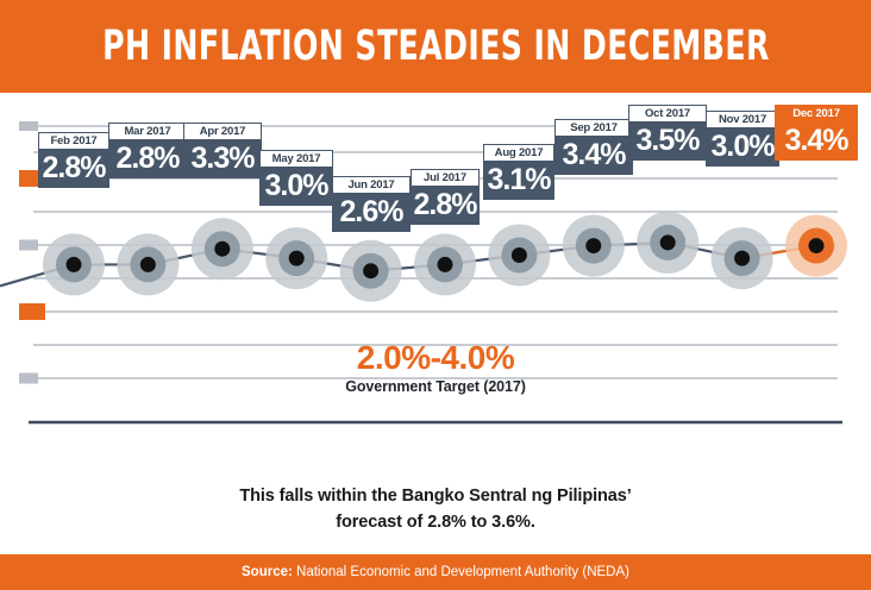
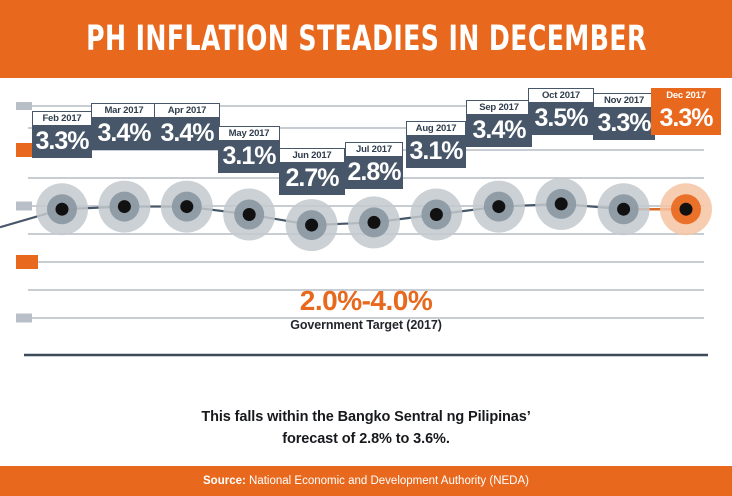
Feb 2017: 2.8% -> 3.3%
Mar 2017: 2.8% -> 3.4%
Apr 2017: 3.3% -> 3.4%
May 2017: 3.0% -> 3.1%
Jun 2017: 2.6% -> 2.7%
Nov 2017: 3.0% -> 3.3%
Dec 2017: 3.4% -> 3.3%
